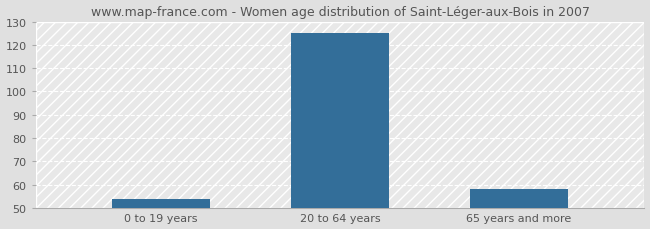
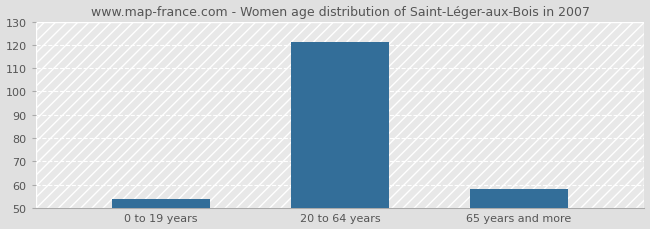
20 to 64 years: 125 -> 121
